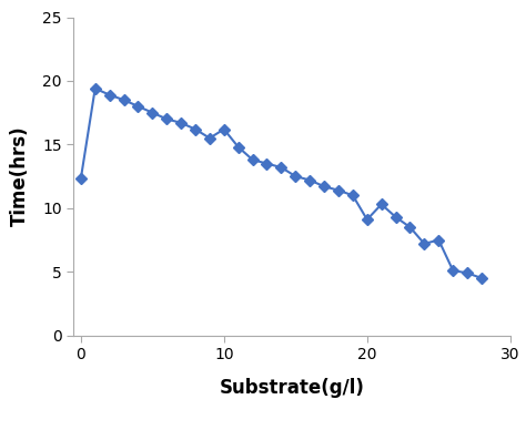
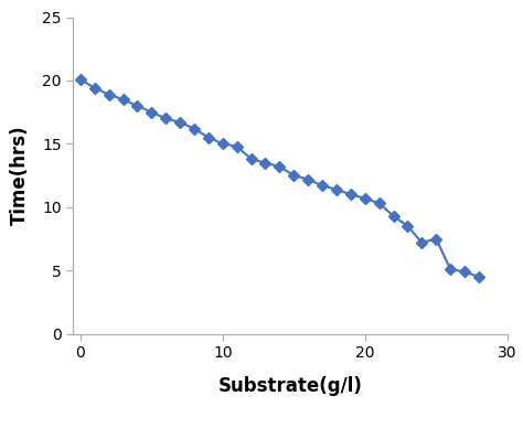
0: 12.3 -> 20.1
10: 16.2 -> 15.0
20: 9.1 -> 10.7
